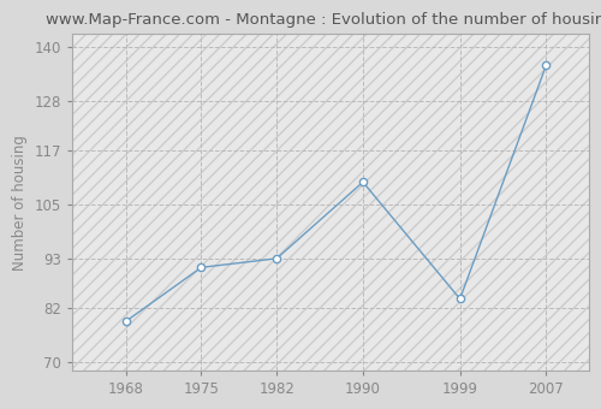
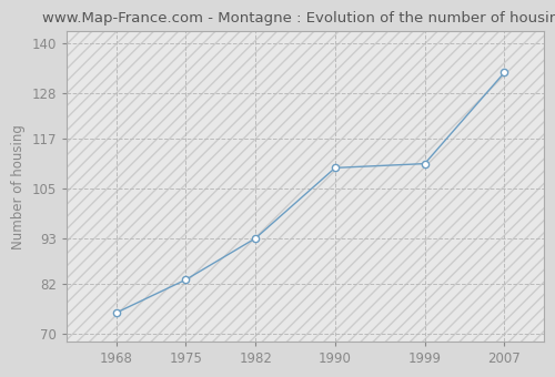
1968: 79 -> 75
1975: 91 -> 83
1999: 84 -> 111
2007: 136 -> 133
